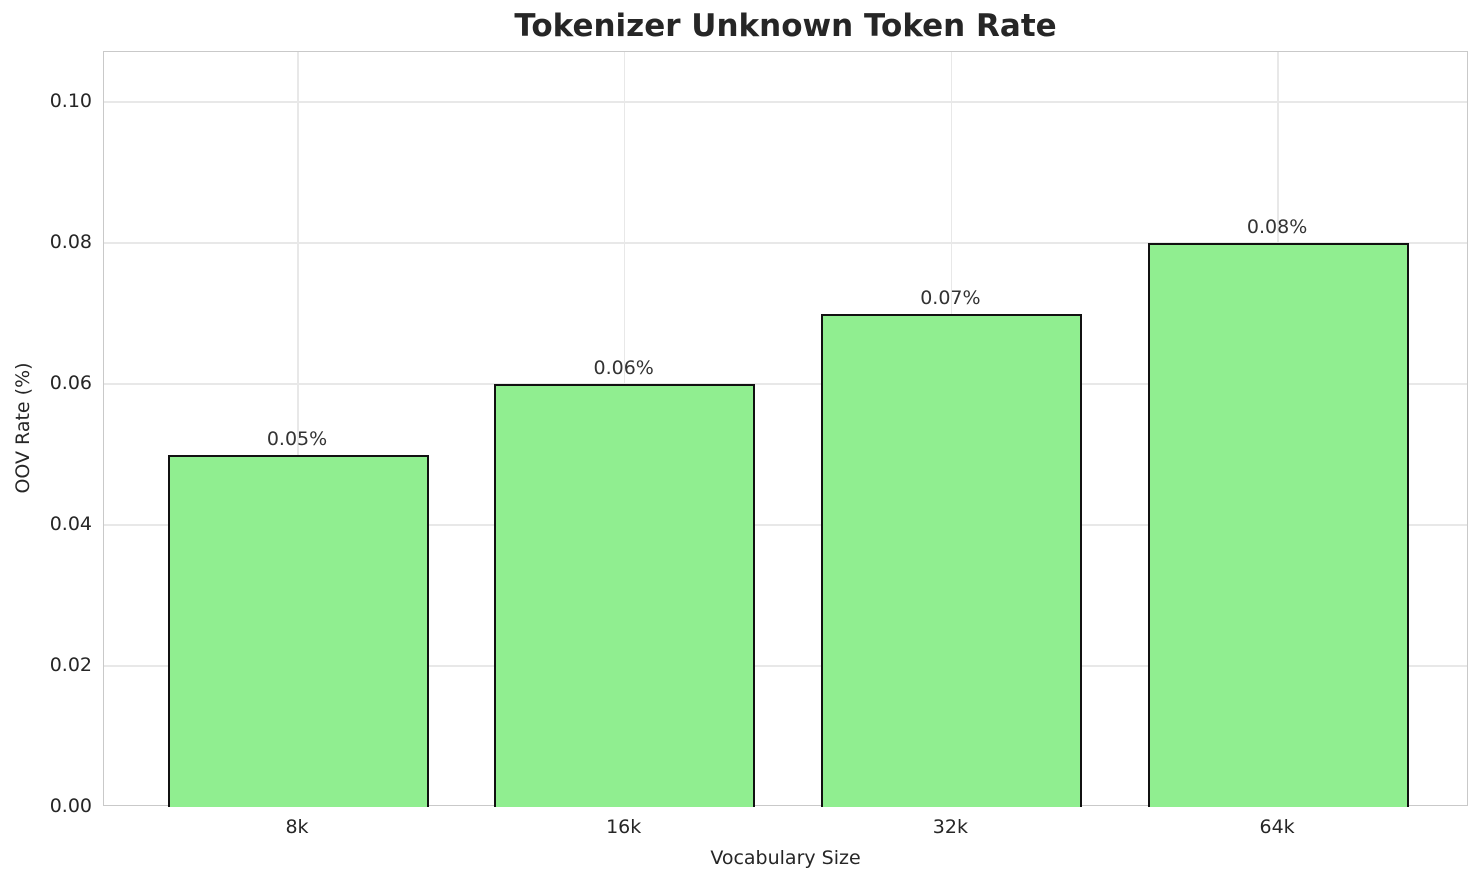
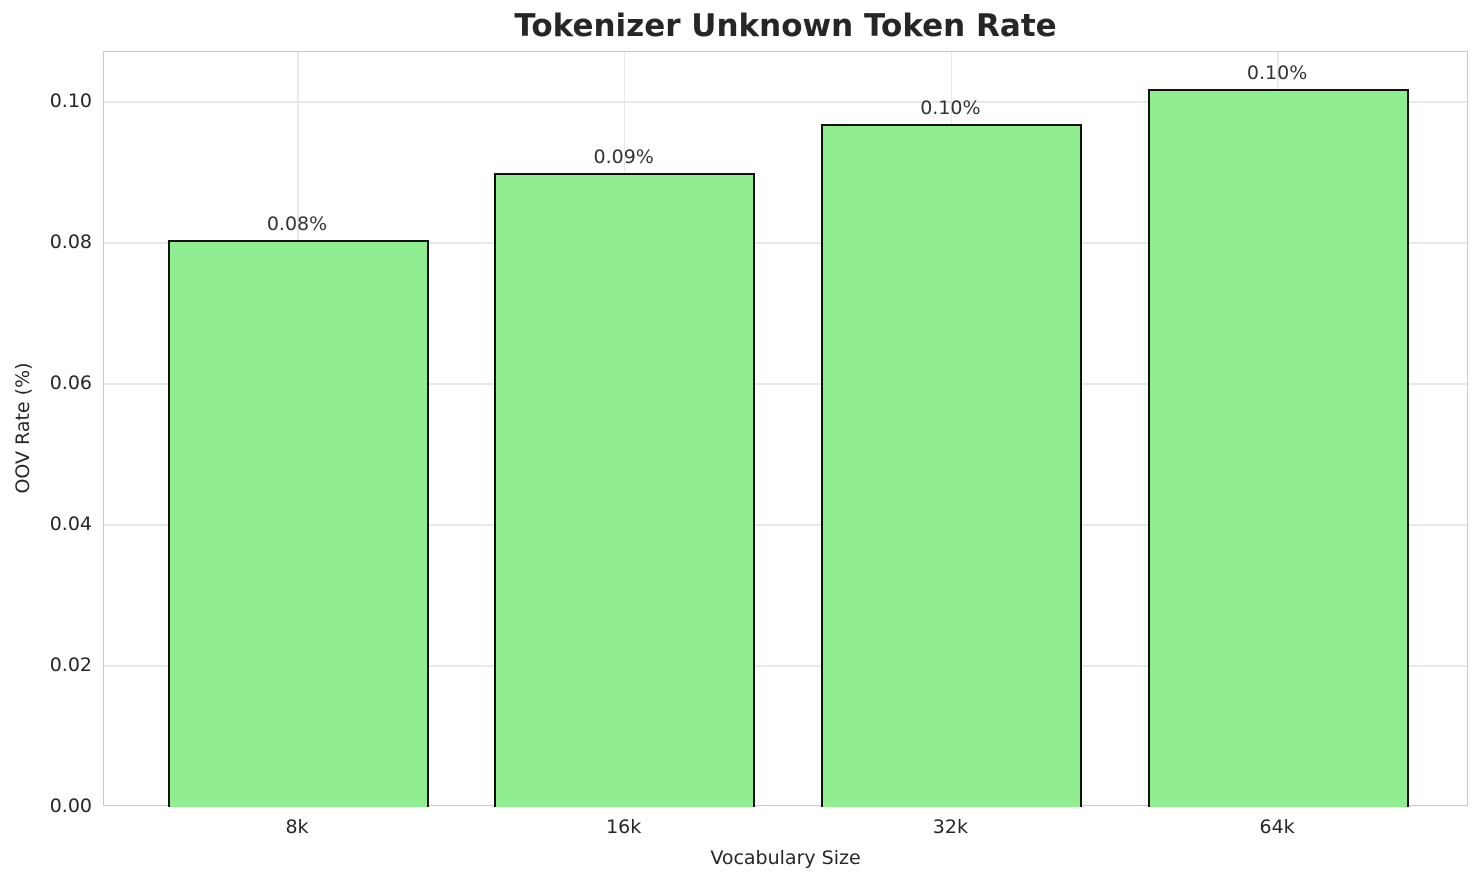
8k: 0.05% -> 0.08%
16k: 0.06% -> 0.09%
32k: 0.07% -> 0.10%
64k: 0.08% -> 0.10%
